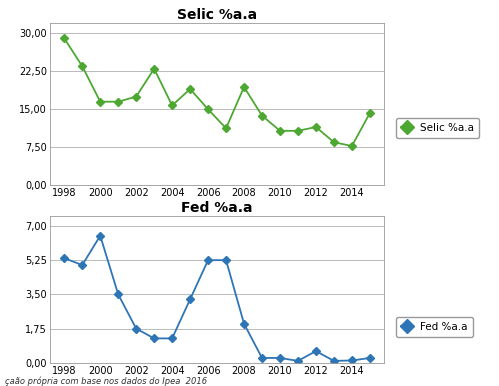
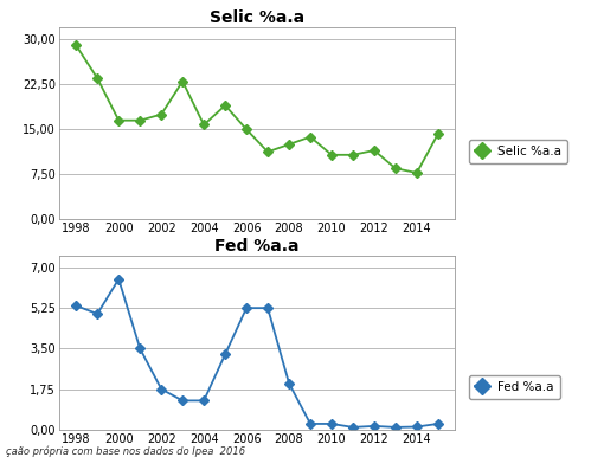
Selic %a.a/2008: 19,4 -> 12,5
Fed %a.a/2012: 0,6 -> 0,1
